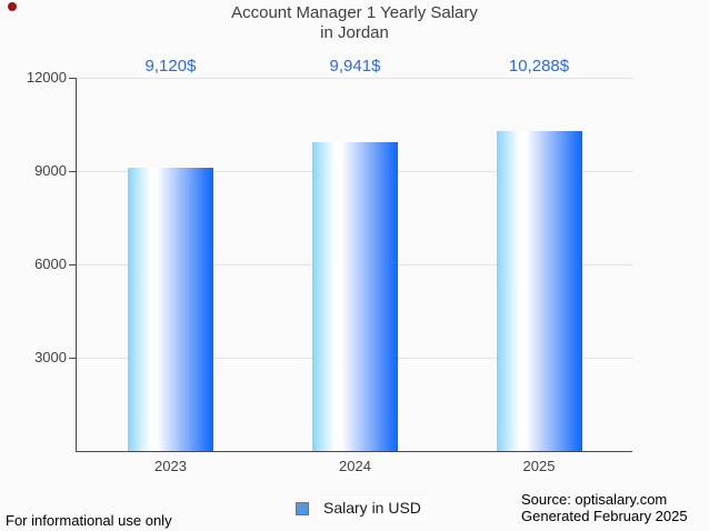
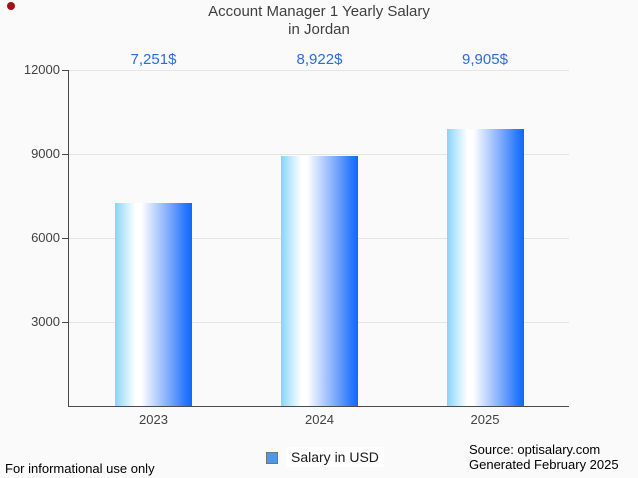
2023: 9,120 -> 7,251
2024: 9,941 -> 8,922
2025: 10,288 -> 9,905
